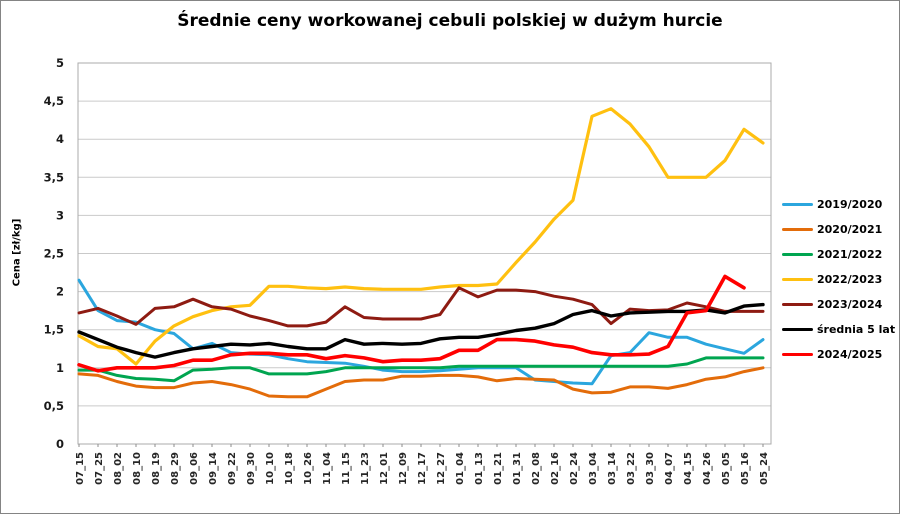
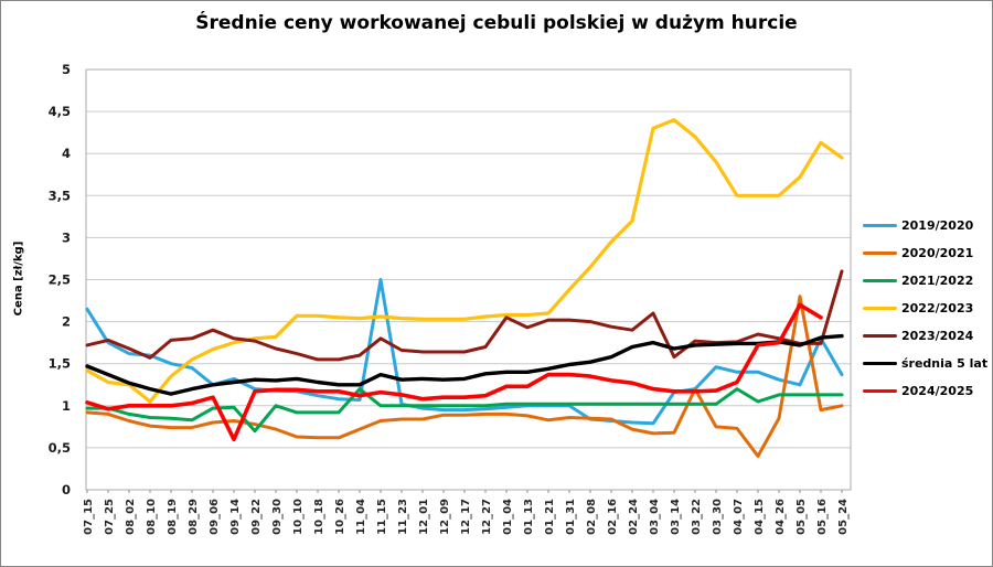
2024/2025/09_14: 1.1 -> 0.6
2021/2022/09_22: 1.0 -> 0.7
2021/2022/11_04: 0.9 -> 1.2
2019/2020/11_15: 1.1 -> 2.5
2023/2024/03_04: 1.8 -> 2.1
2020/2021/03_22: 0.8 -> 1.2
2021/2022/04_07: 1.0 -> 1.2
2020/2021/04_15: 0.8 -> 0.4
2020/2021/05_05: 0.9 -> 2.3
2019/2020/05_16: 1.2 -> 1.8
2023/2024/05_24: 1.7 -> 2.6
